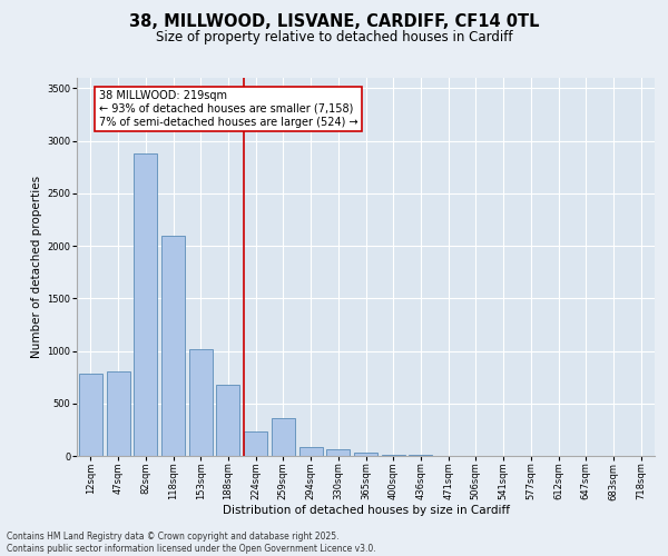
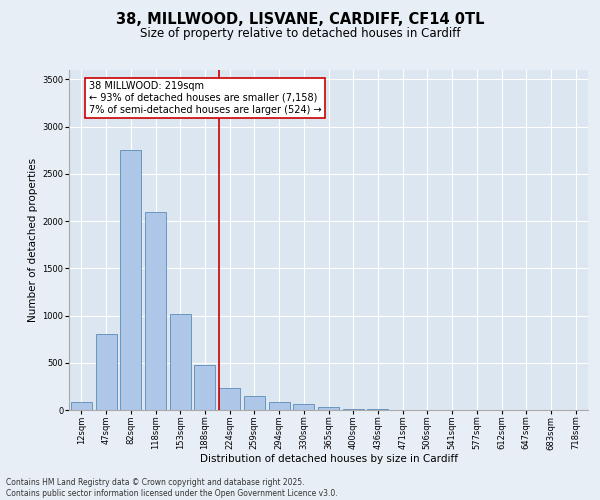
12sqm: 780 -> 80
82sqm: 2880 -> 2750
188sqm: 680 -> 480
259sqm: 360 -> 150
